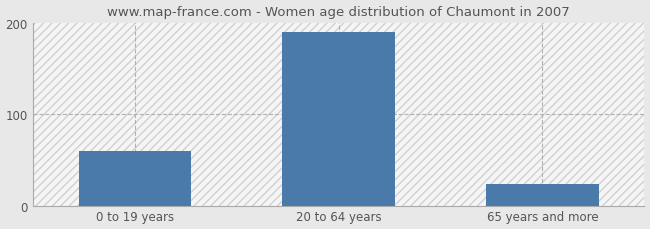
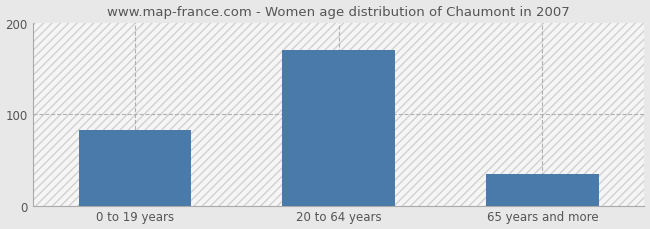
0 to 19 years: 60 -> 83
20 to 64 years: 190 -> 170
65 years and more: 24 -> 35
